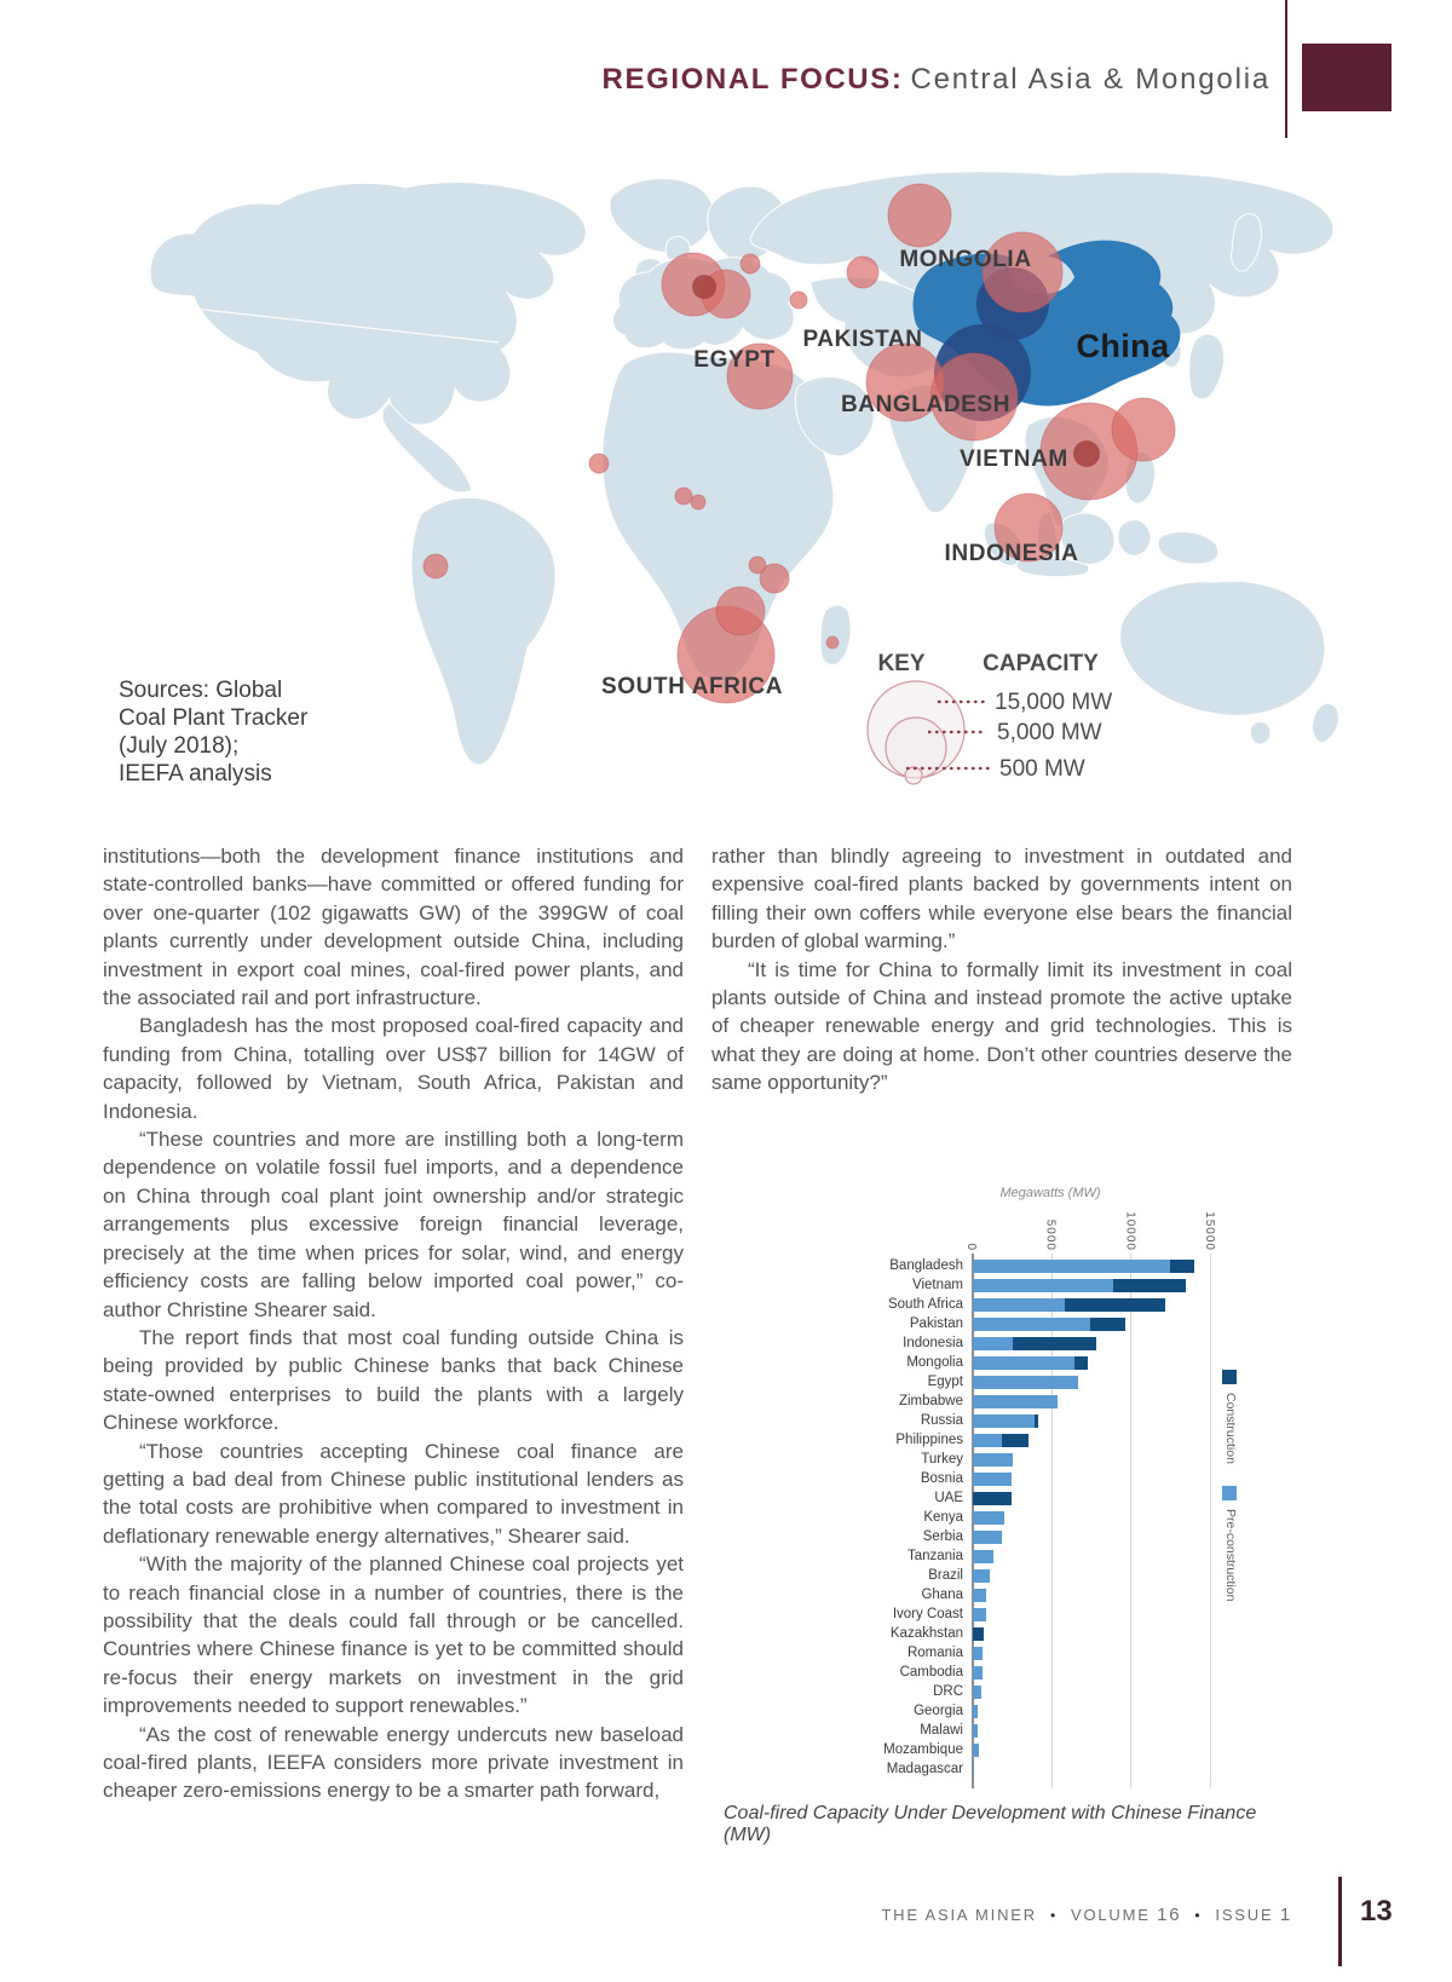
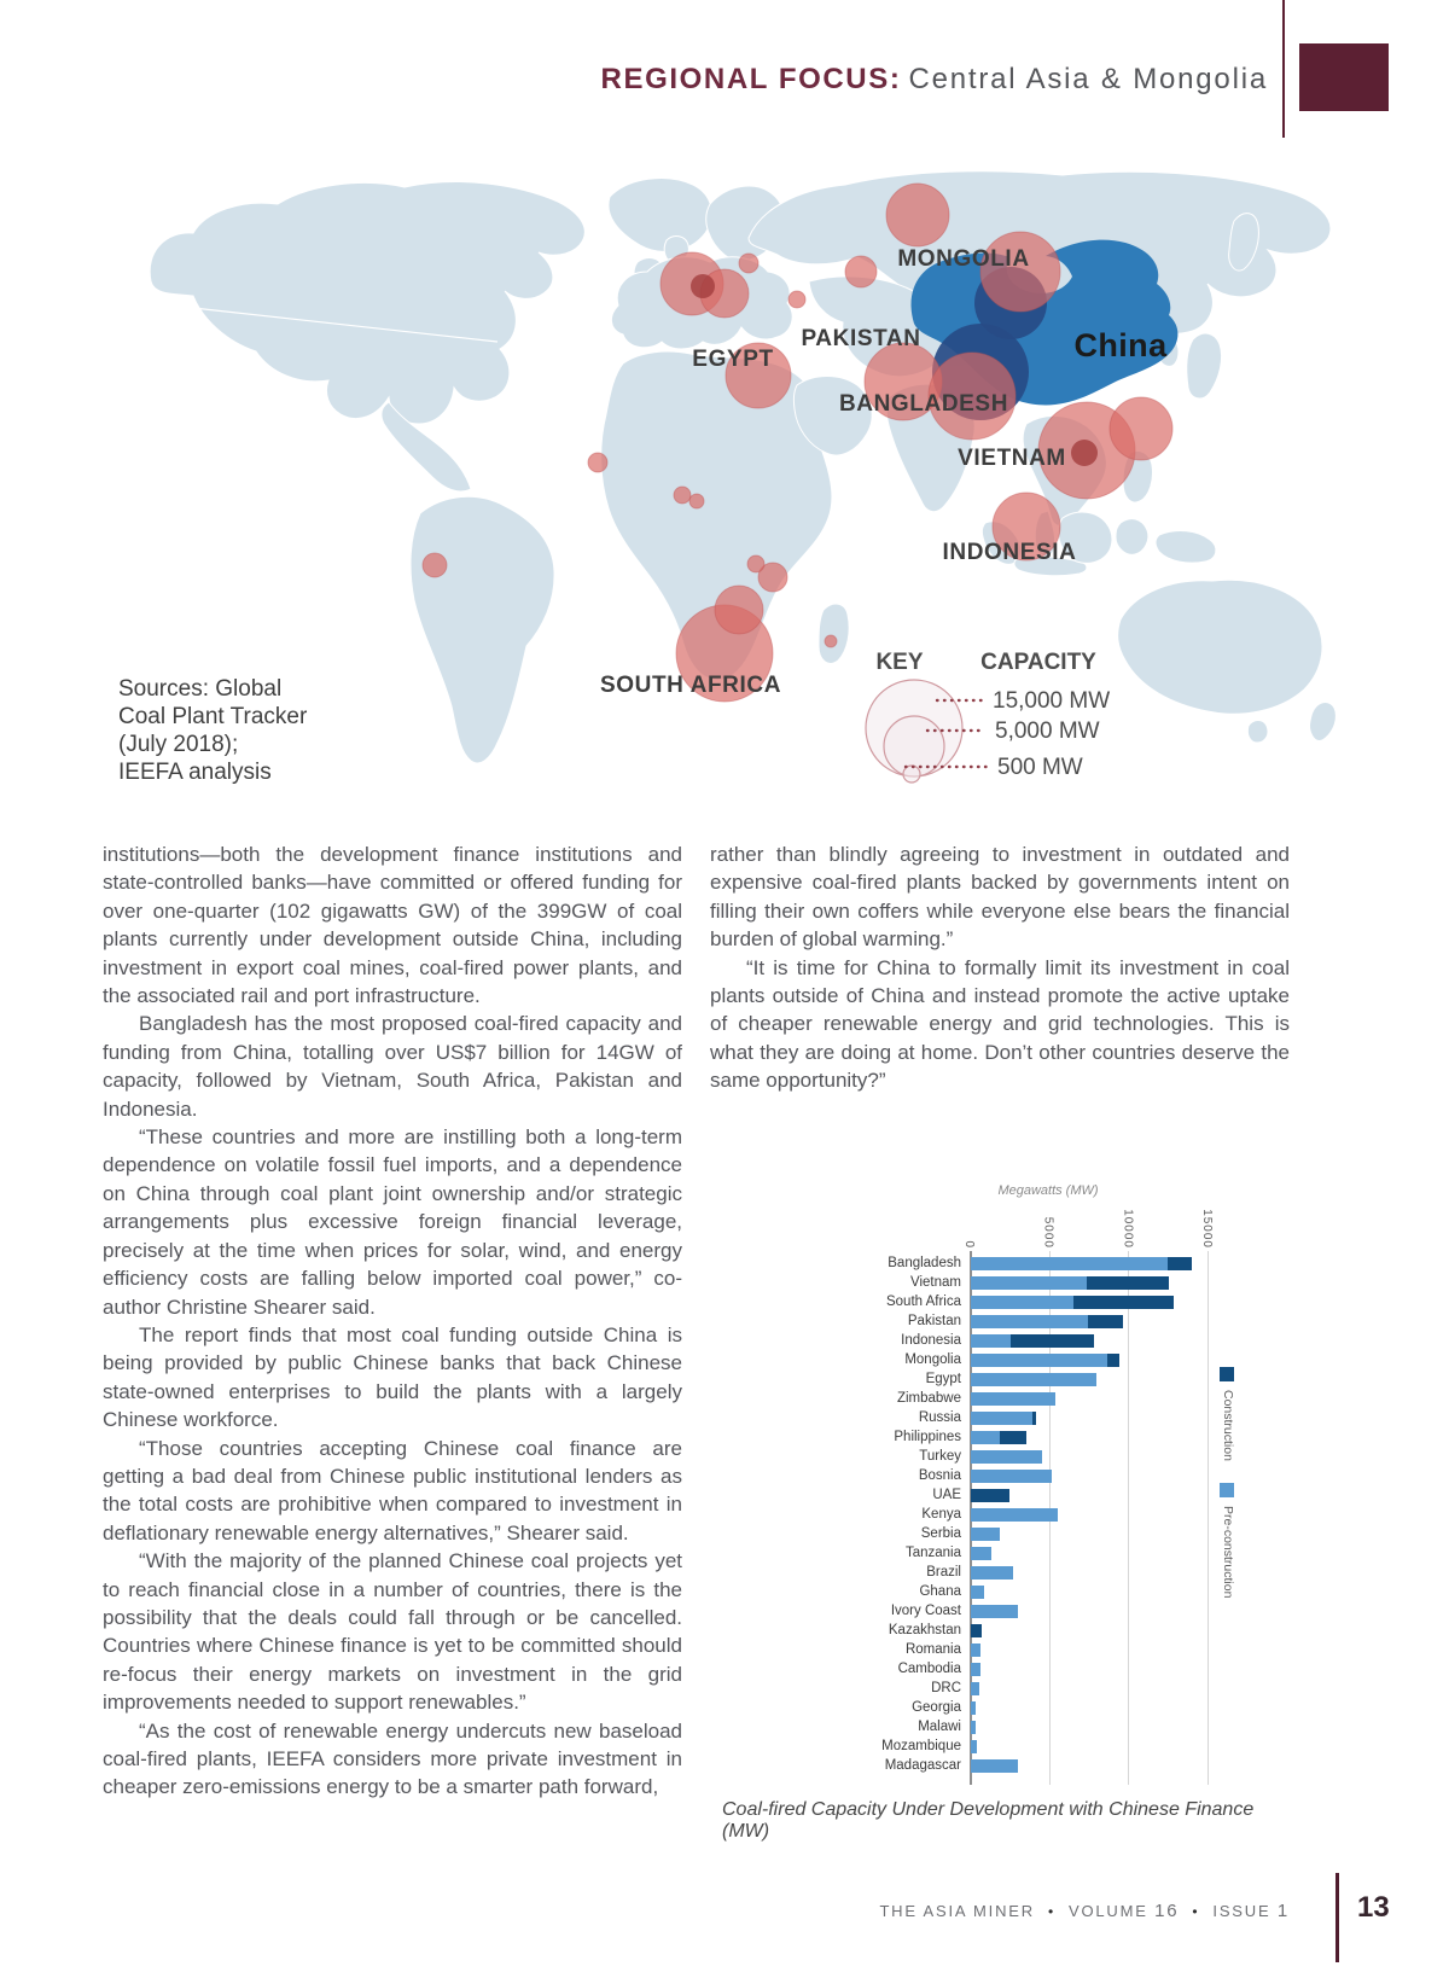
Pre-construction/Vietnam: 8800 -> 7300
Construction/Vietnam: 4600 -> 5200
Pre-construction/South Africa: 5800 -> 6500
Pre-construction/Mongolia: 6400 -> 8600
Pre-construction/Egypt: 6600 -> 7900
Pre-construction/Turkey: 2500 -> 4500
Pre-construction/Bosnia: 2400 -> 5100
Pre-construction/Kenya: 2000 -> 5500
Pre-construction/Brazil: 1100 -> 2700
Pre-construction/Ivory Coast: 800 -> 3000
Pre-construction/Madagascar: 100 -> 3000
